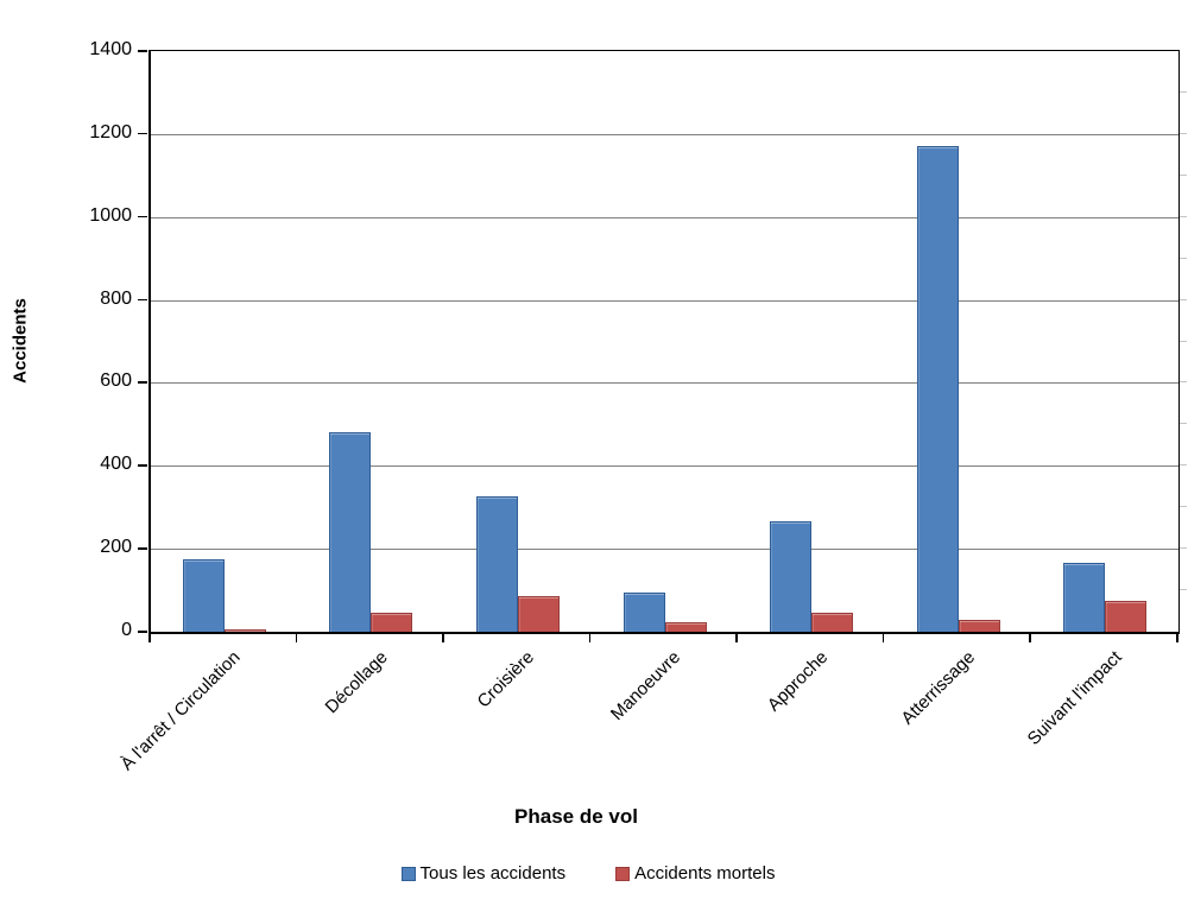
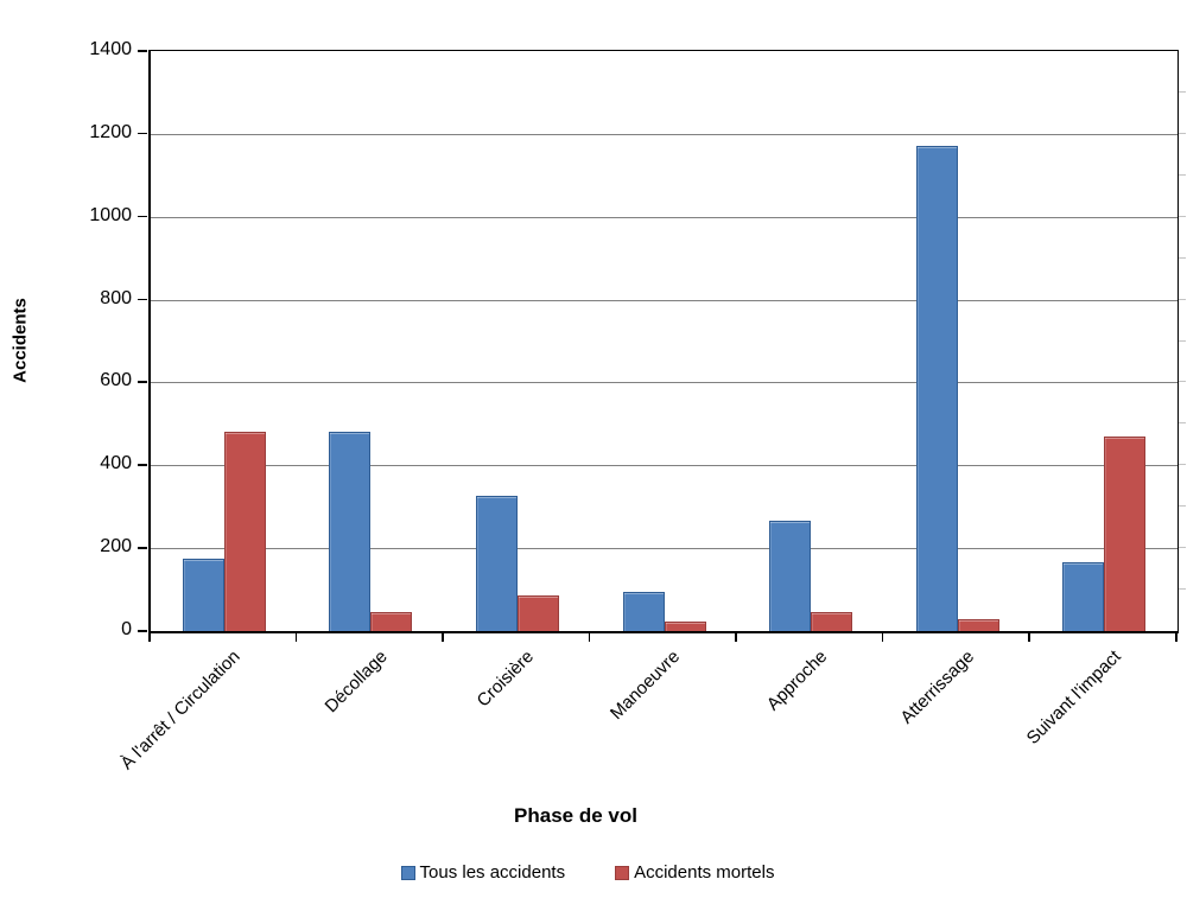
Accidents mortels/À l'arrêt / Circulation: 10 -> 480
Accidents mortels/Suivant l'impact: 80 -> 470
